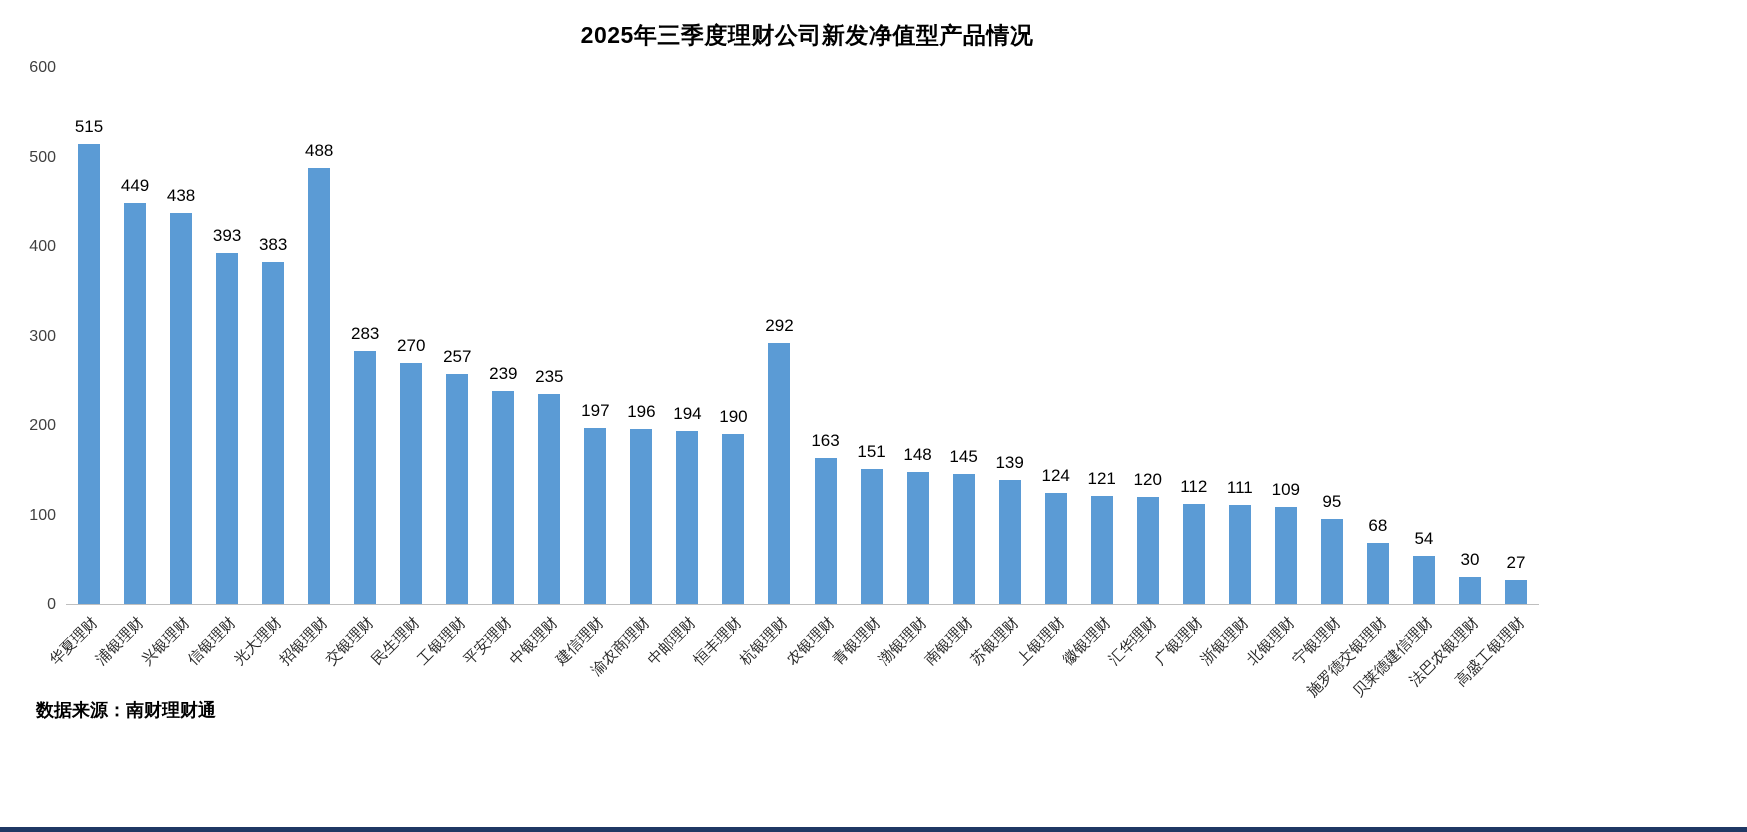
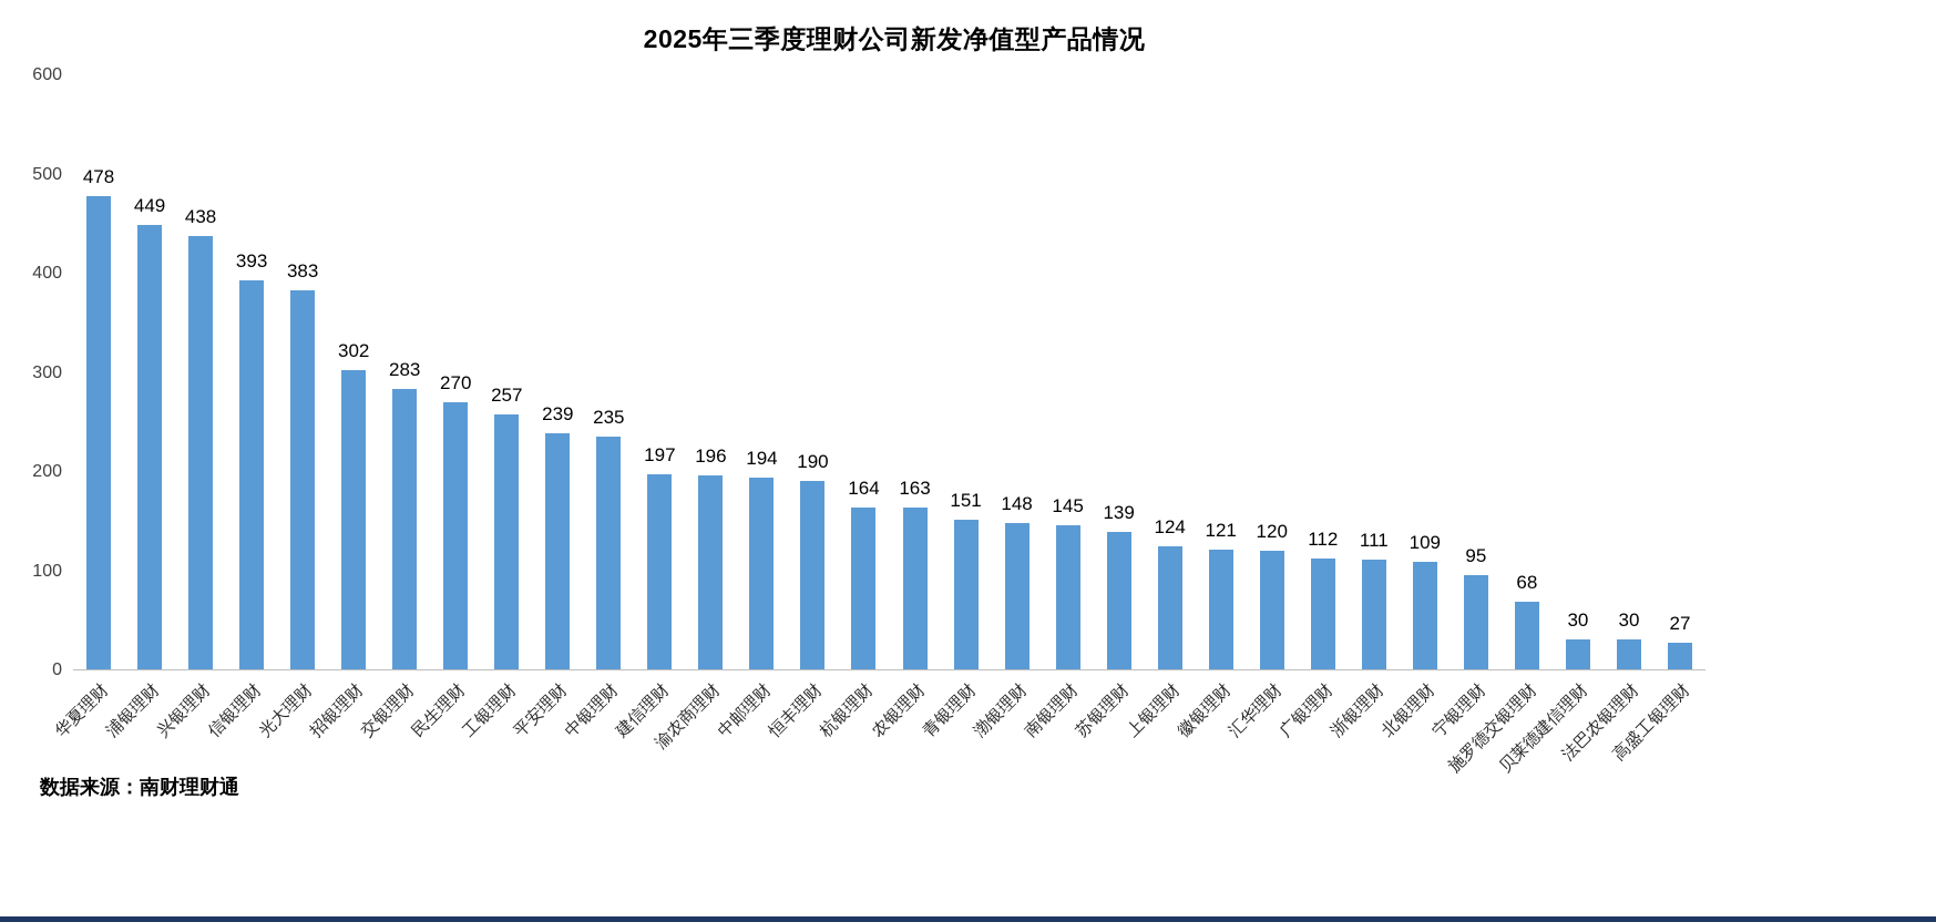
华夏理财: 515 -> 478
招银理财: 488 -> 302
杭银理财: 292 -> 164
贝莱德建信理财: 54 -> 30
